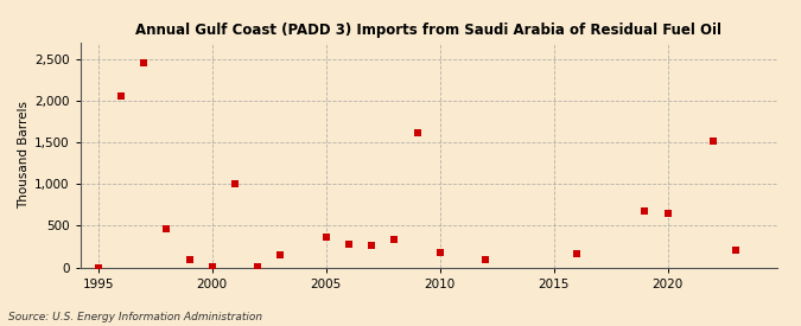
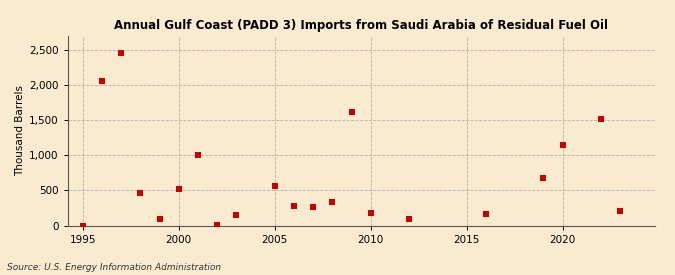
2000: 0 -> 520
2005: 360 -> 560
2020: 650 -> 1,140
